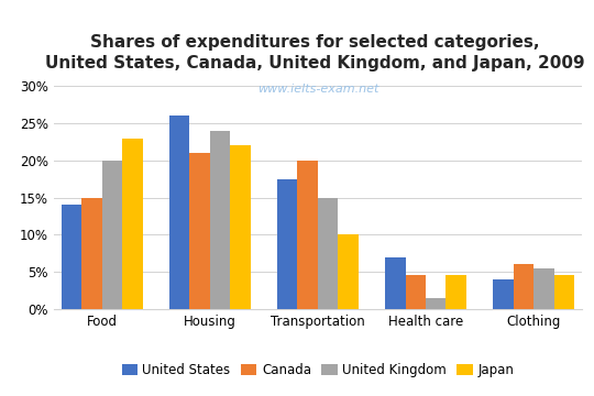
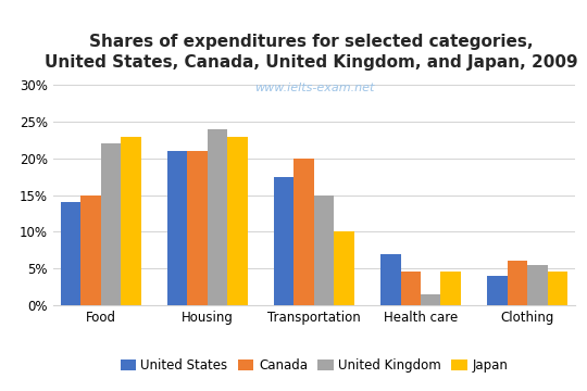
United Kingdom/Food: 20.0% -> 22.0%
United States/Housing: 26.0% -> 21.0%
Japan/Housing: 22.0% -> 23.0%
